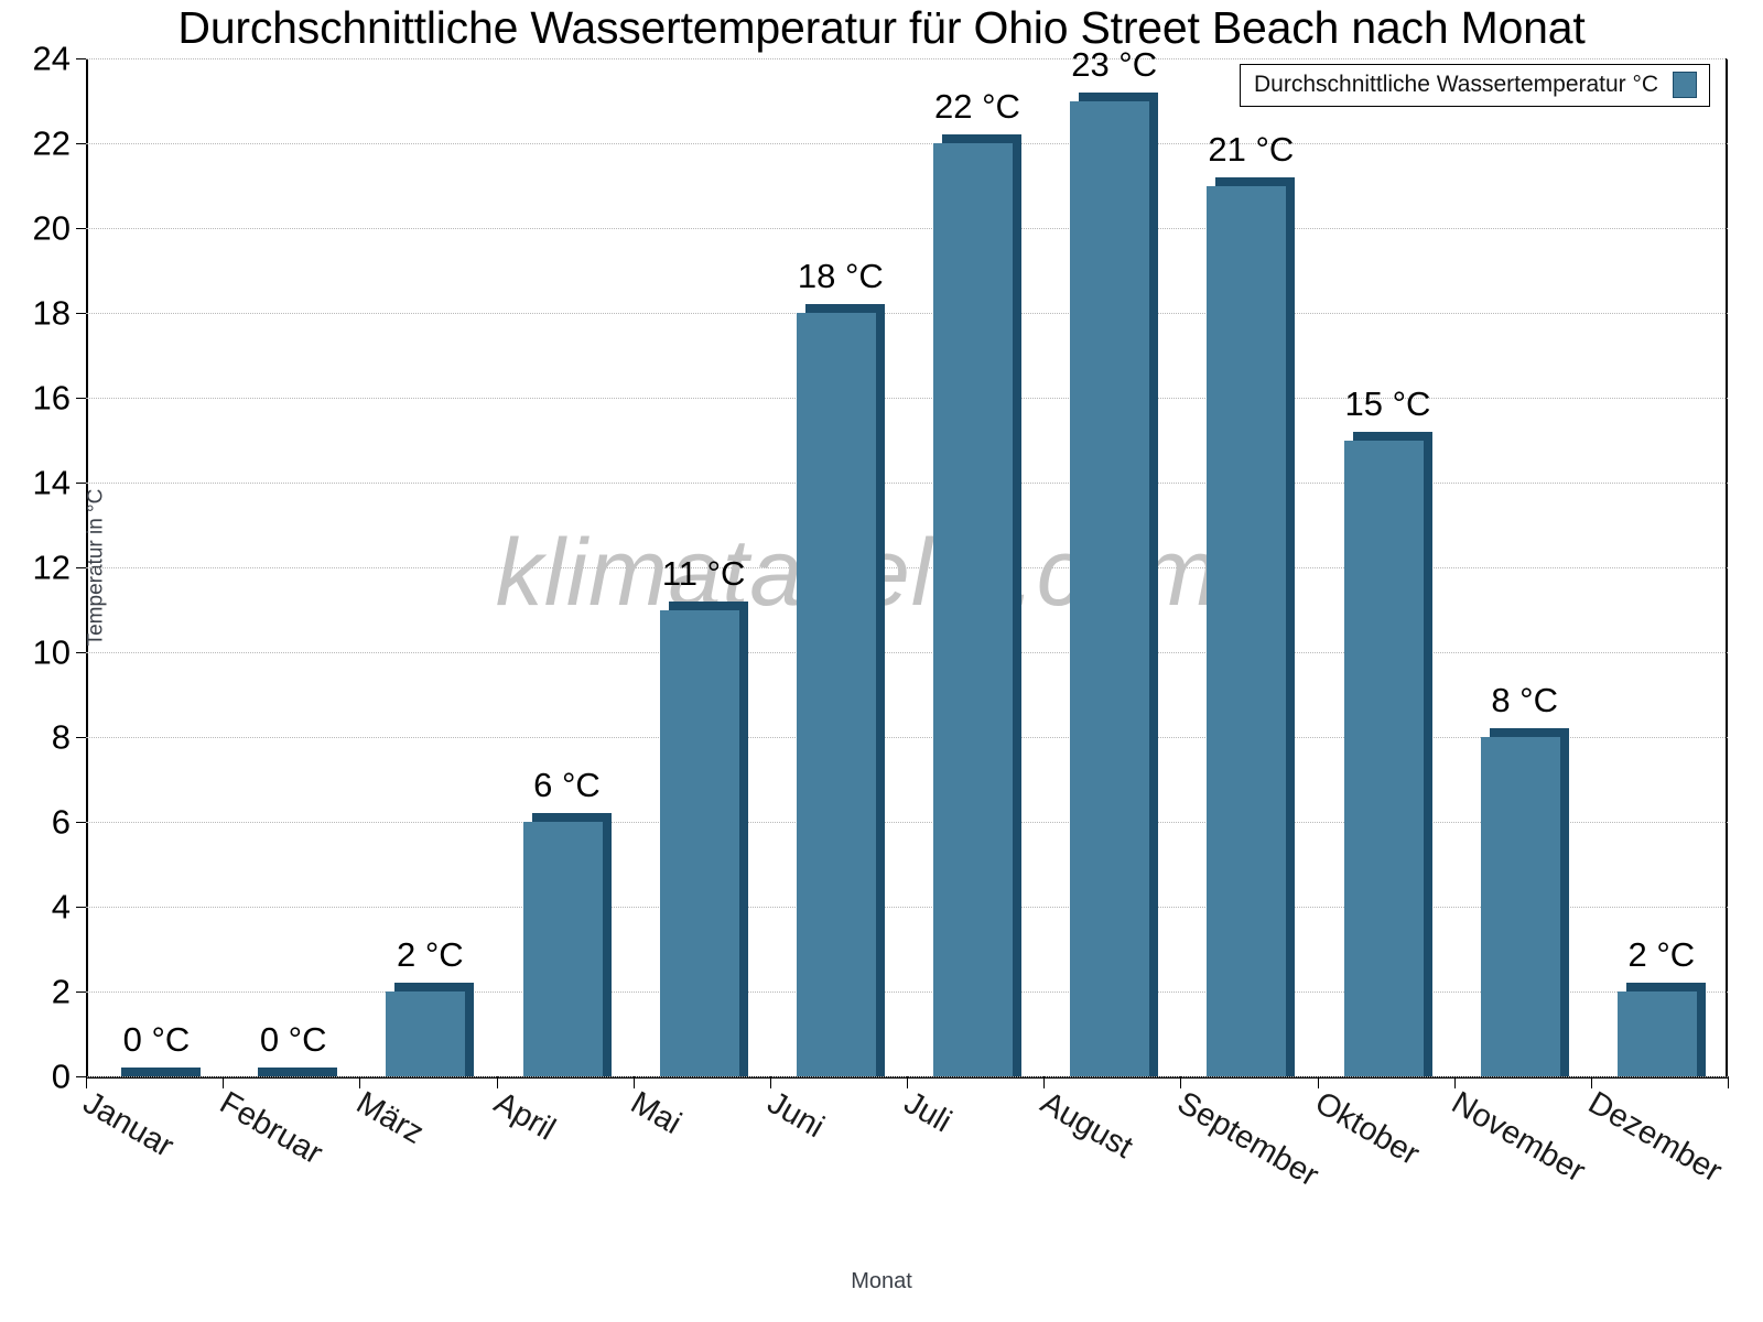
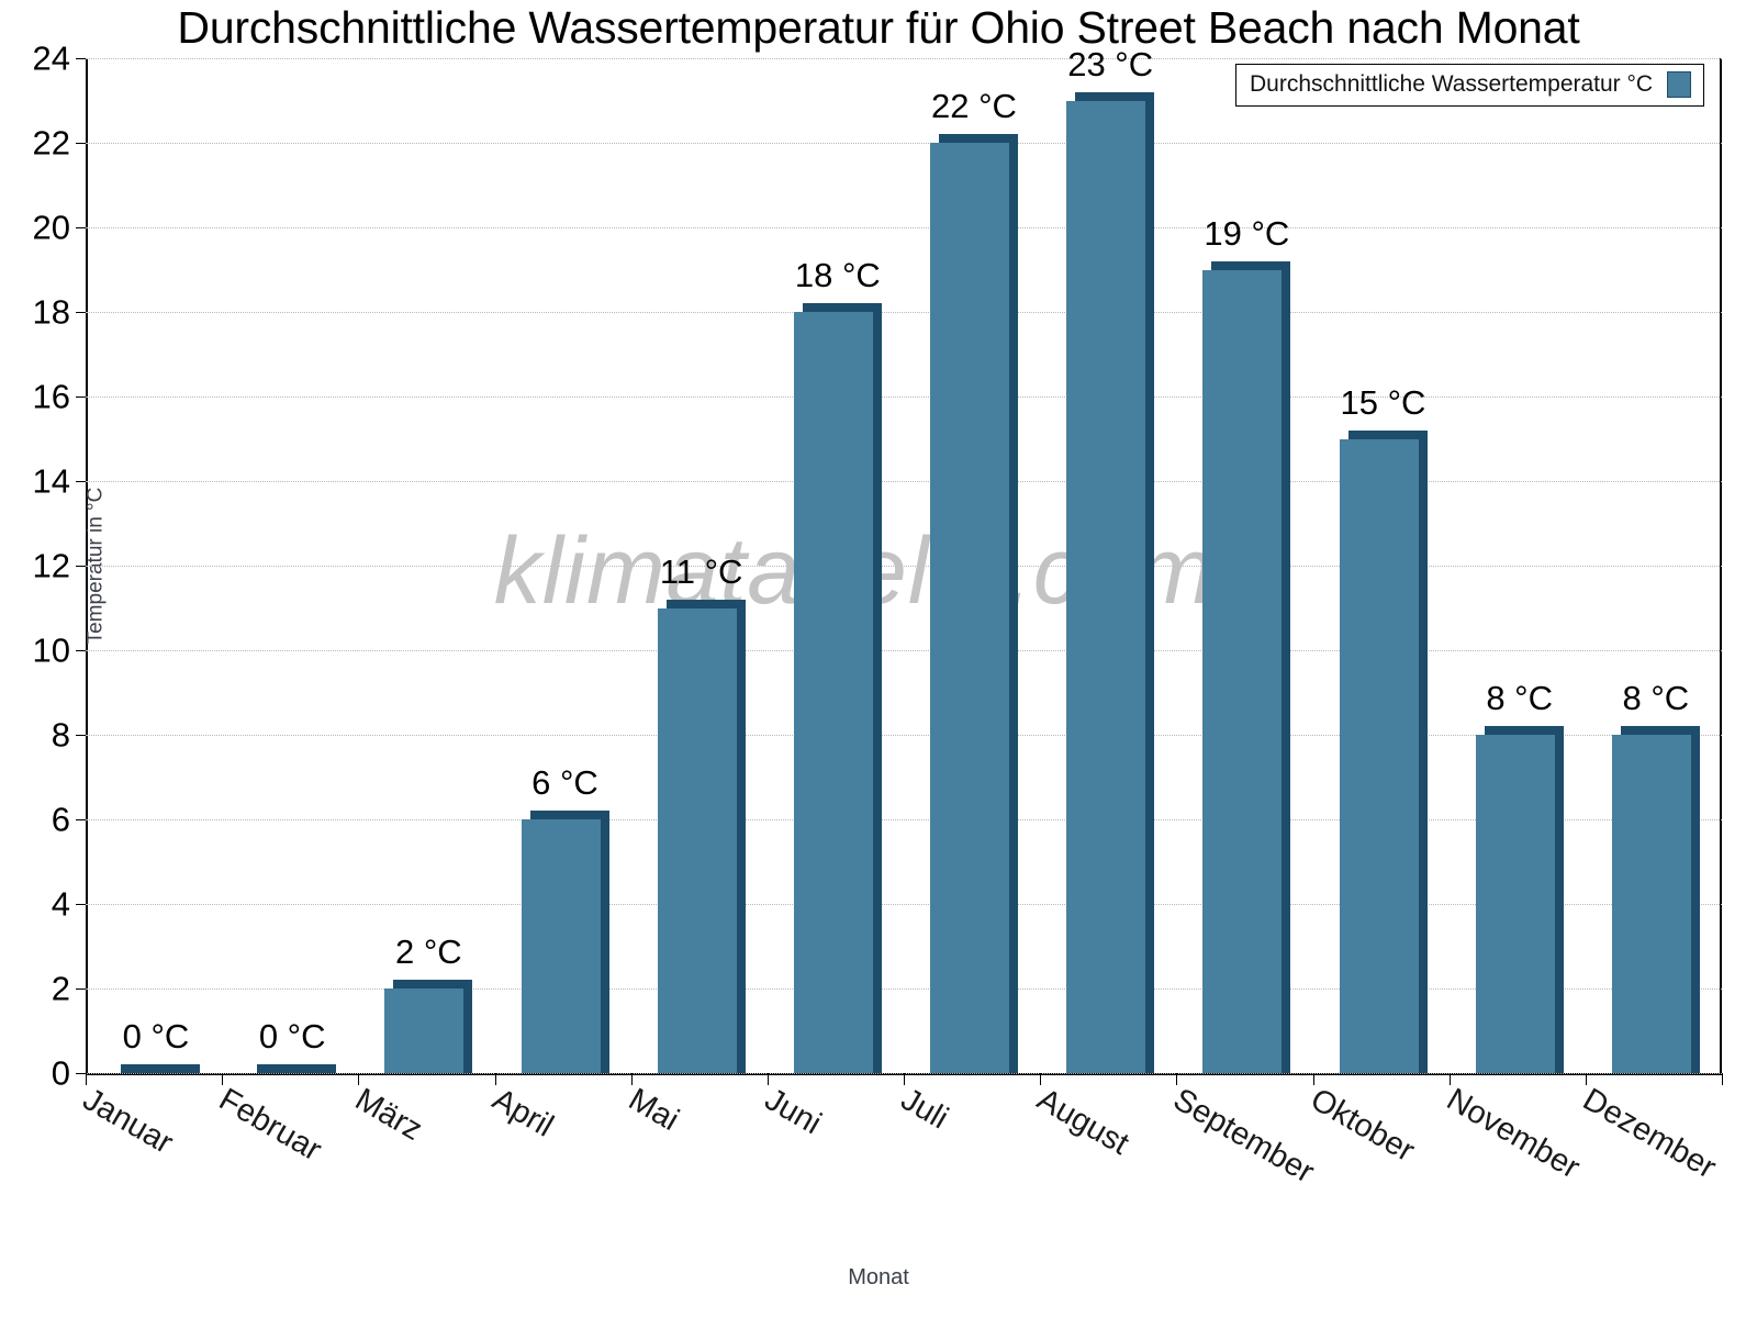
September: 21 -> 19
Dezember: 2 -> 8
